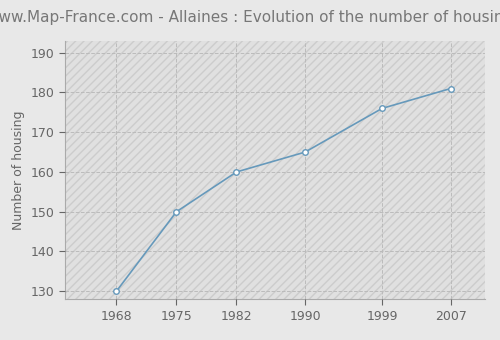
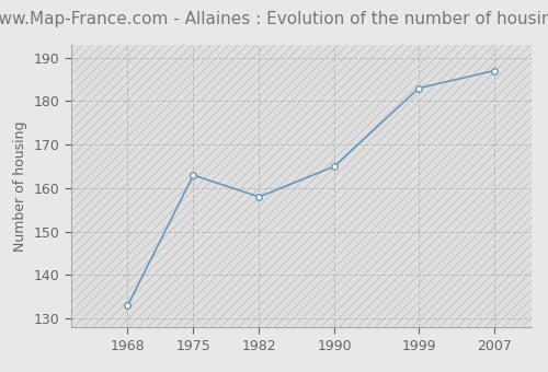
1968: 130 -> 133
1975: 150 -> 163
1982: 160 -> 158
1999: 176 -> 183
2007: 181 -> 187
